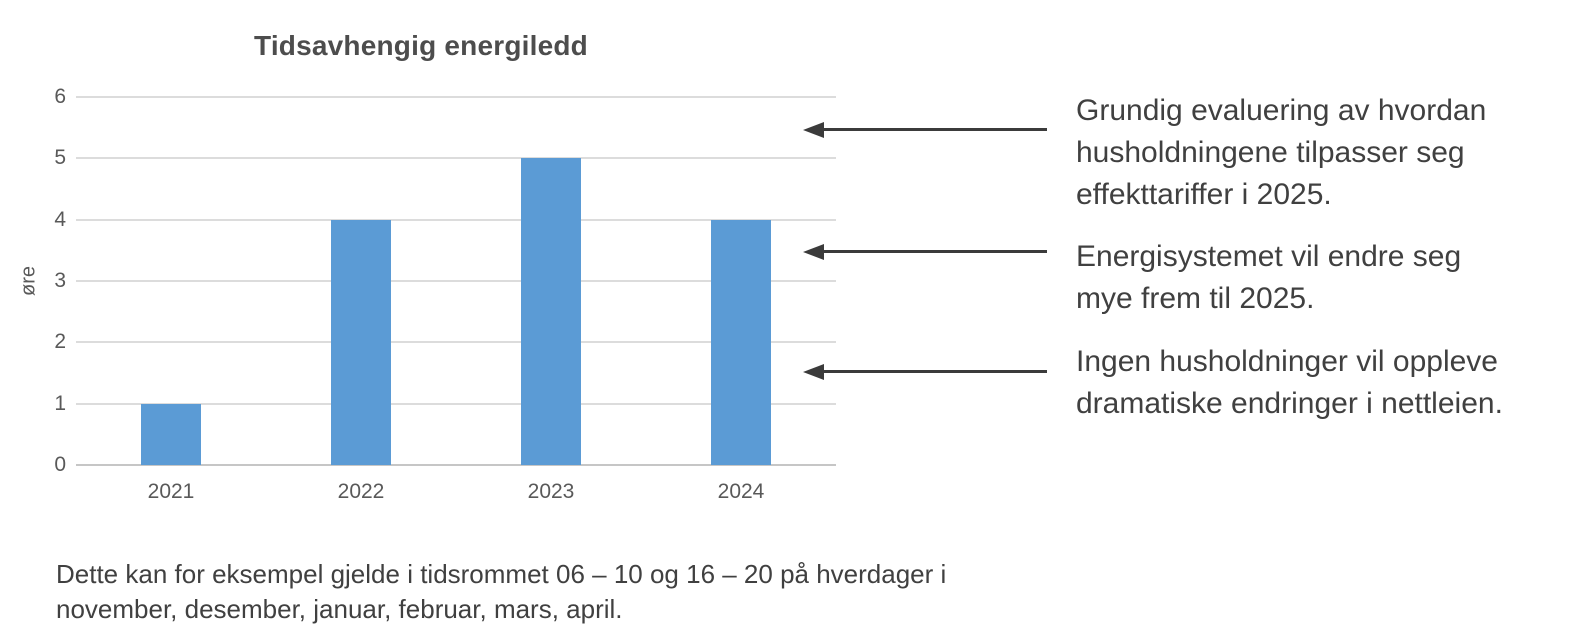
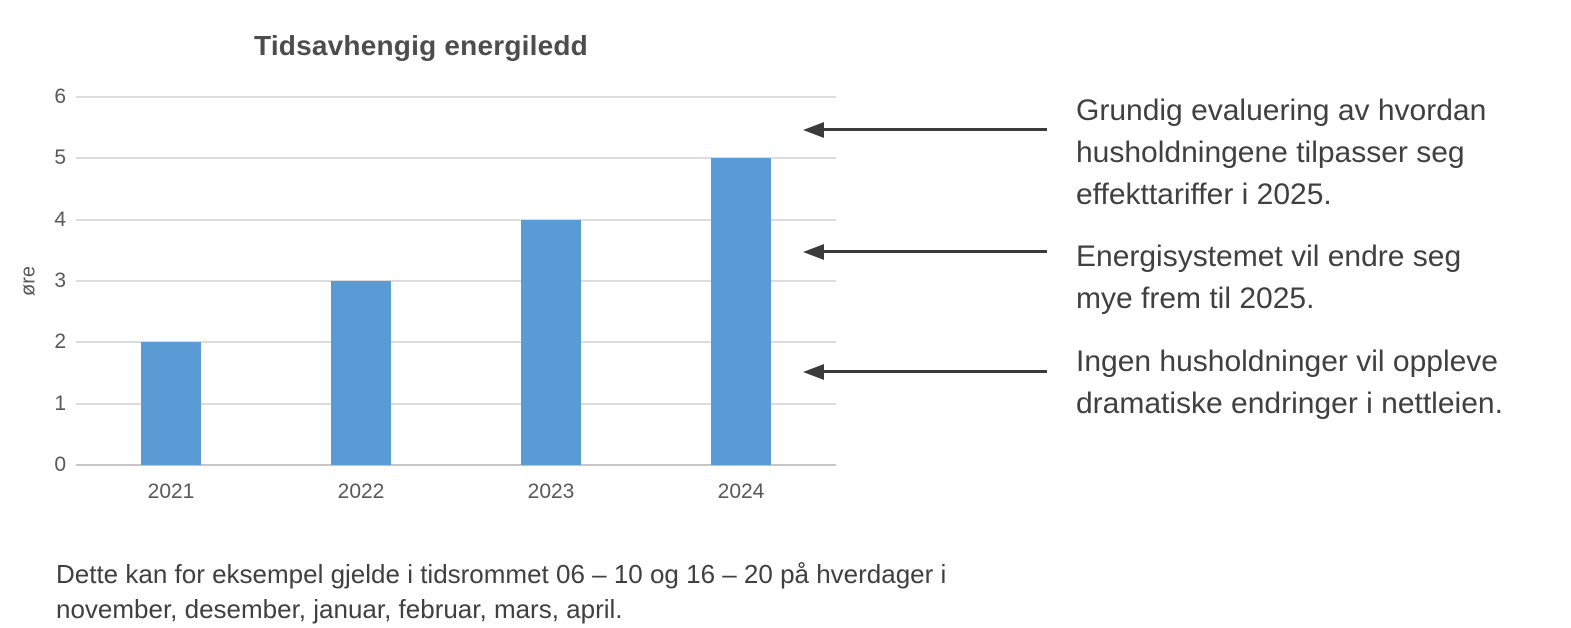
2021: 1 -> 2
2022: 4 -> 3
2023: 5 -> 4
2024: 4 -> 5
